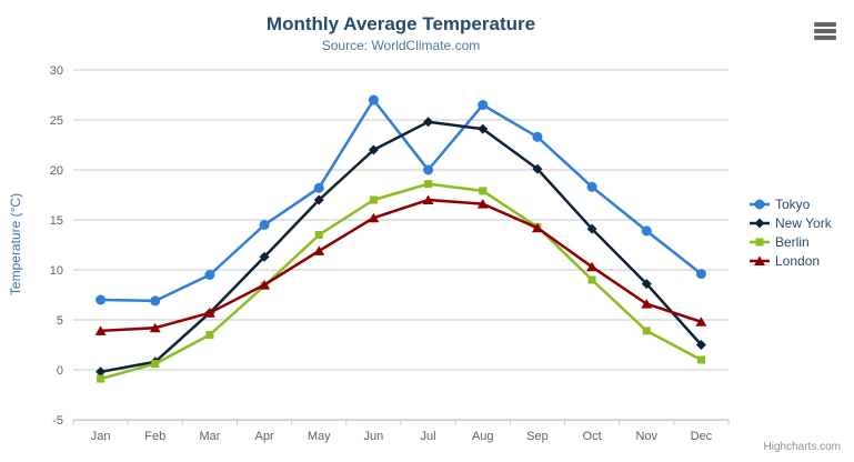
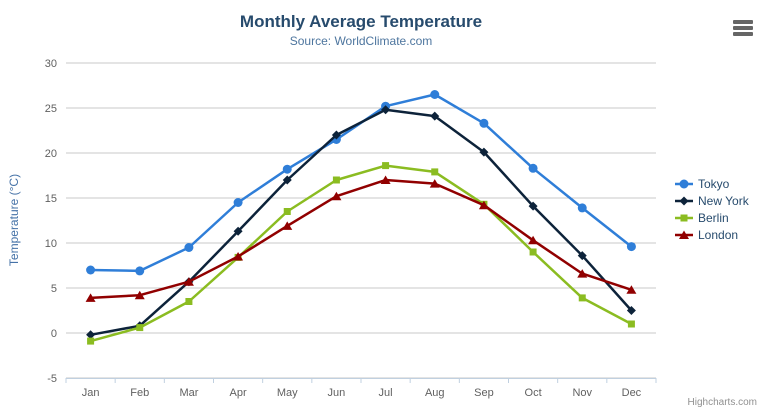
Tokyo/Jun: 27 -> 22
Tokyo/Jul: 20 -> 25
